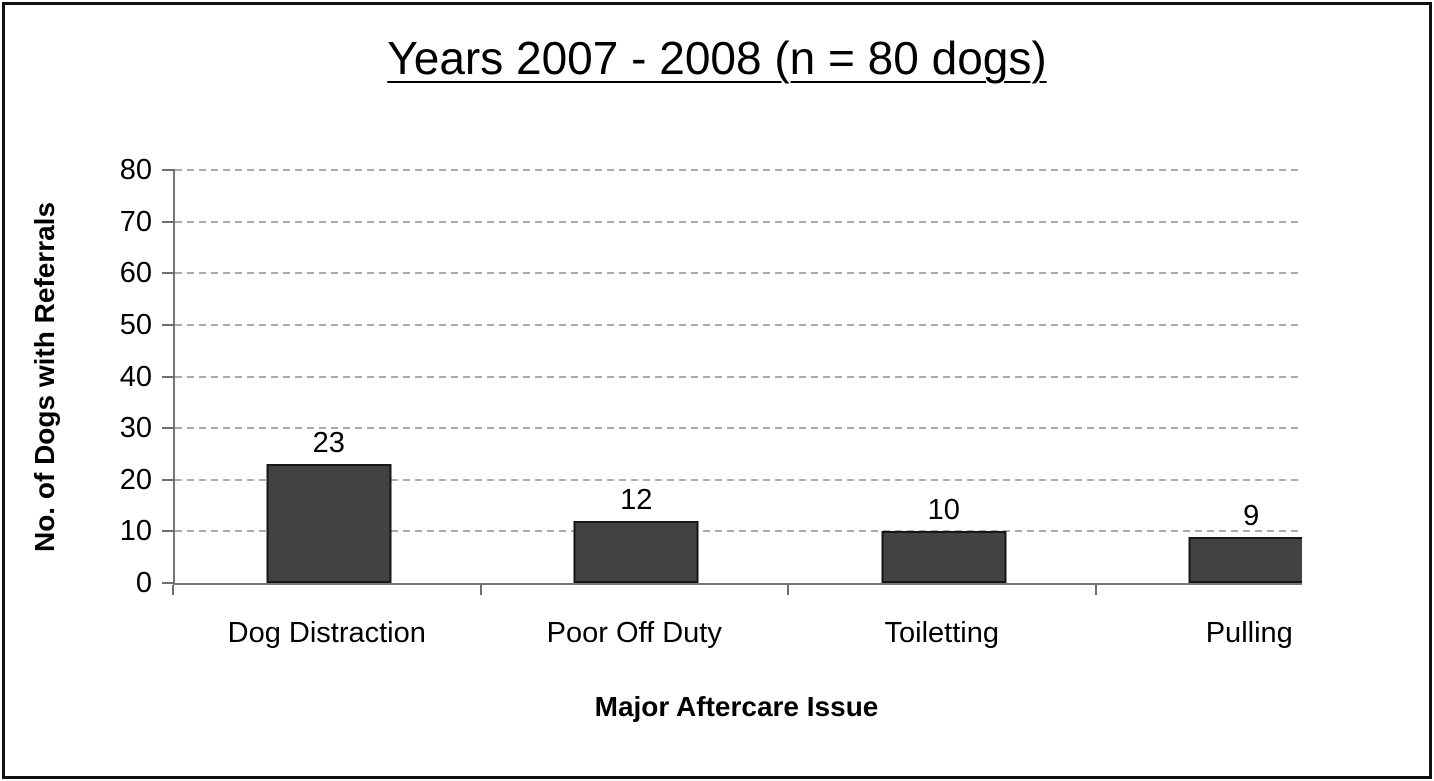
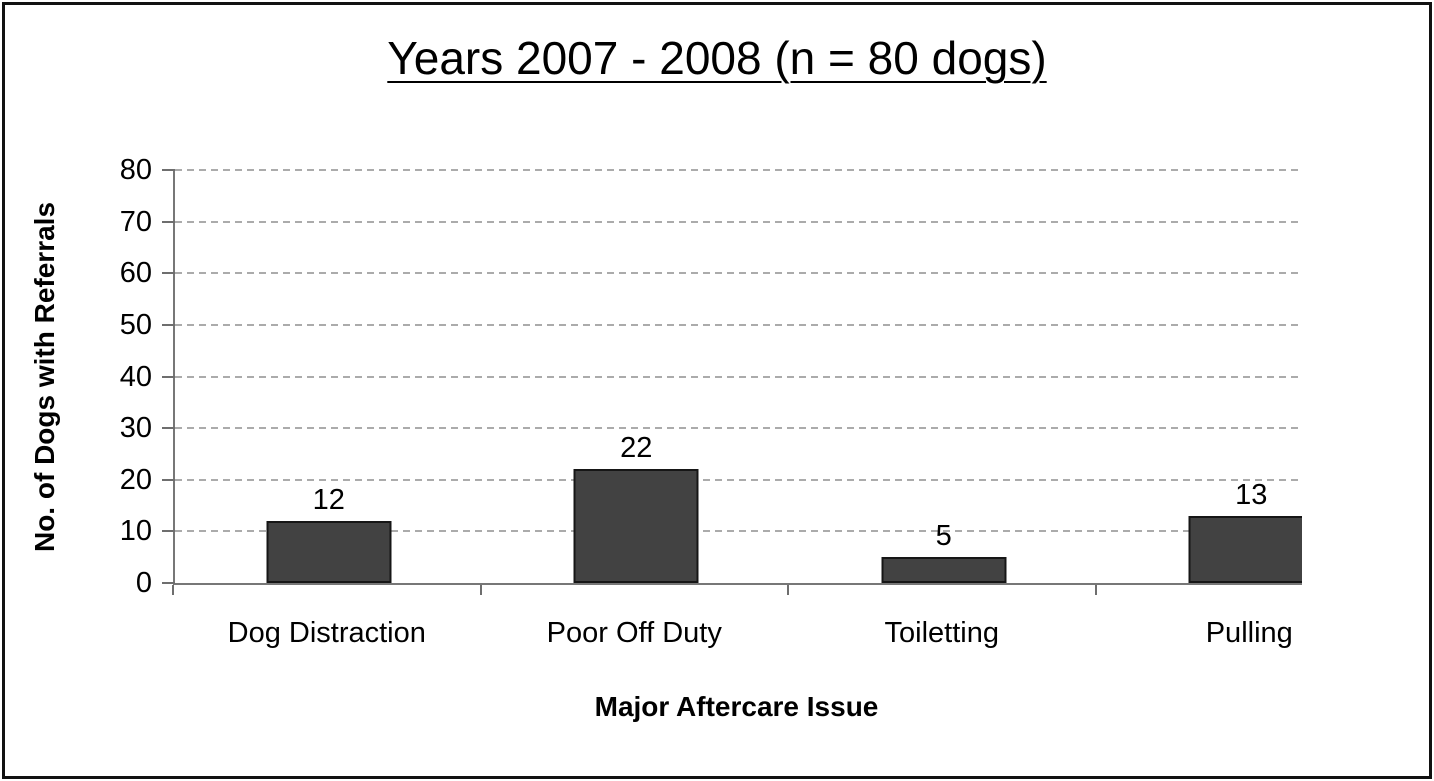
Dog Distraction: 23 -> 12
Poor Off Duty: 12 -> 22
Toiletting: 10 -> 5
Pulling: 9 -> 13
